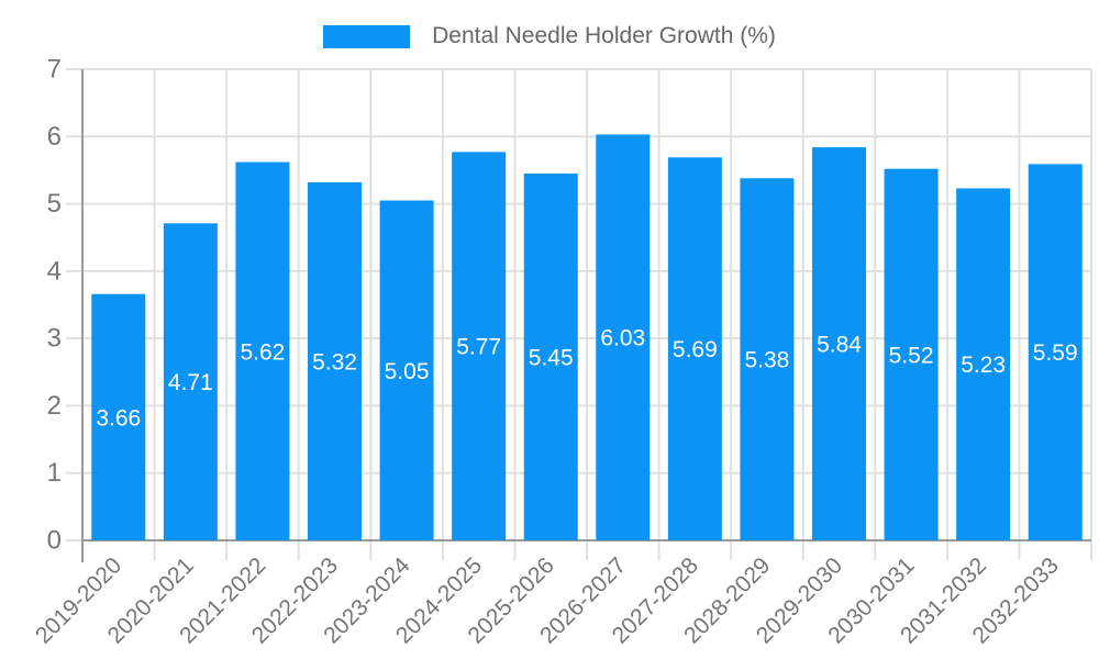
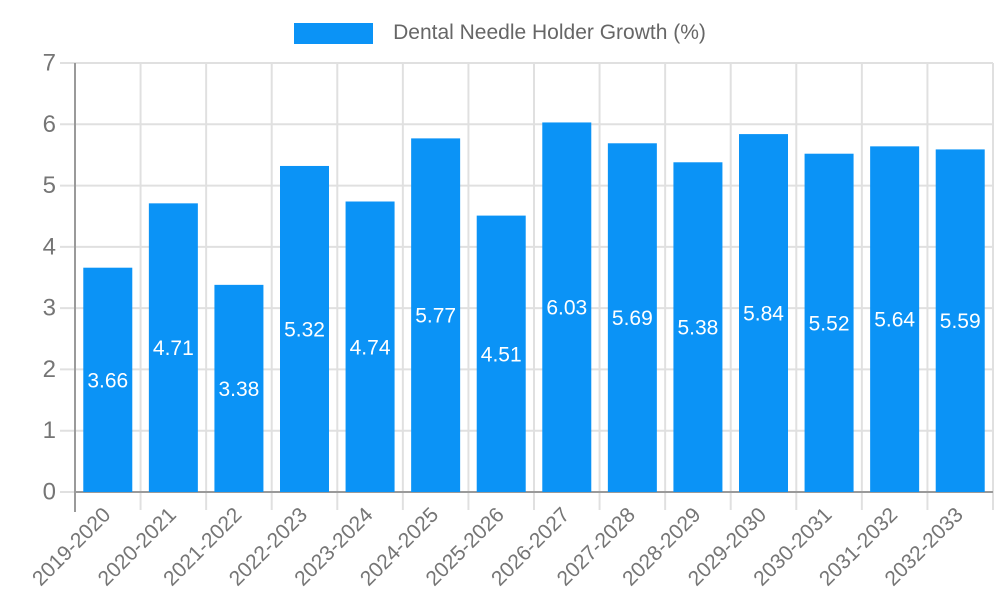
2021-2022: 5.62 -> 3.38
2023-2024: 5.05 -> 4.74
2025-2026: 5.45 -> 4.51
2031-2032: 5.23 -> 5.64
